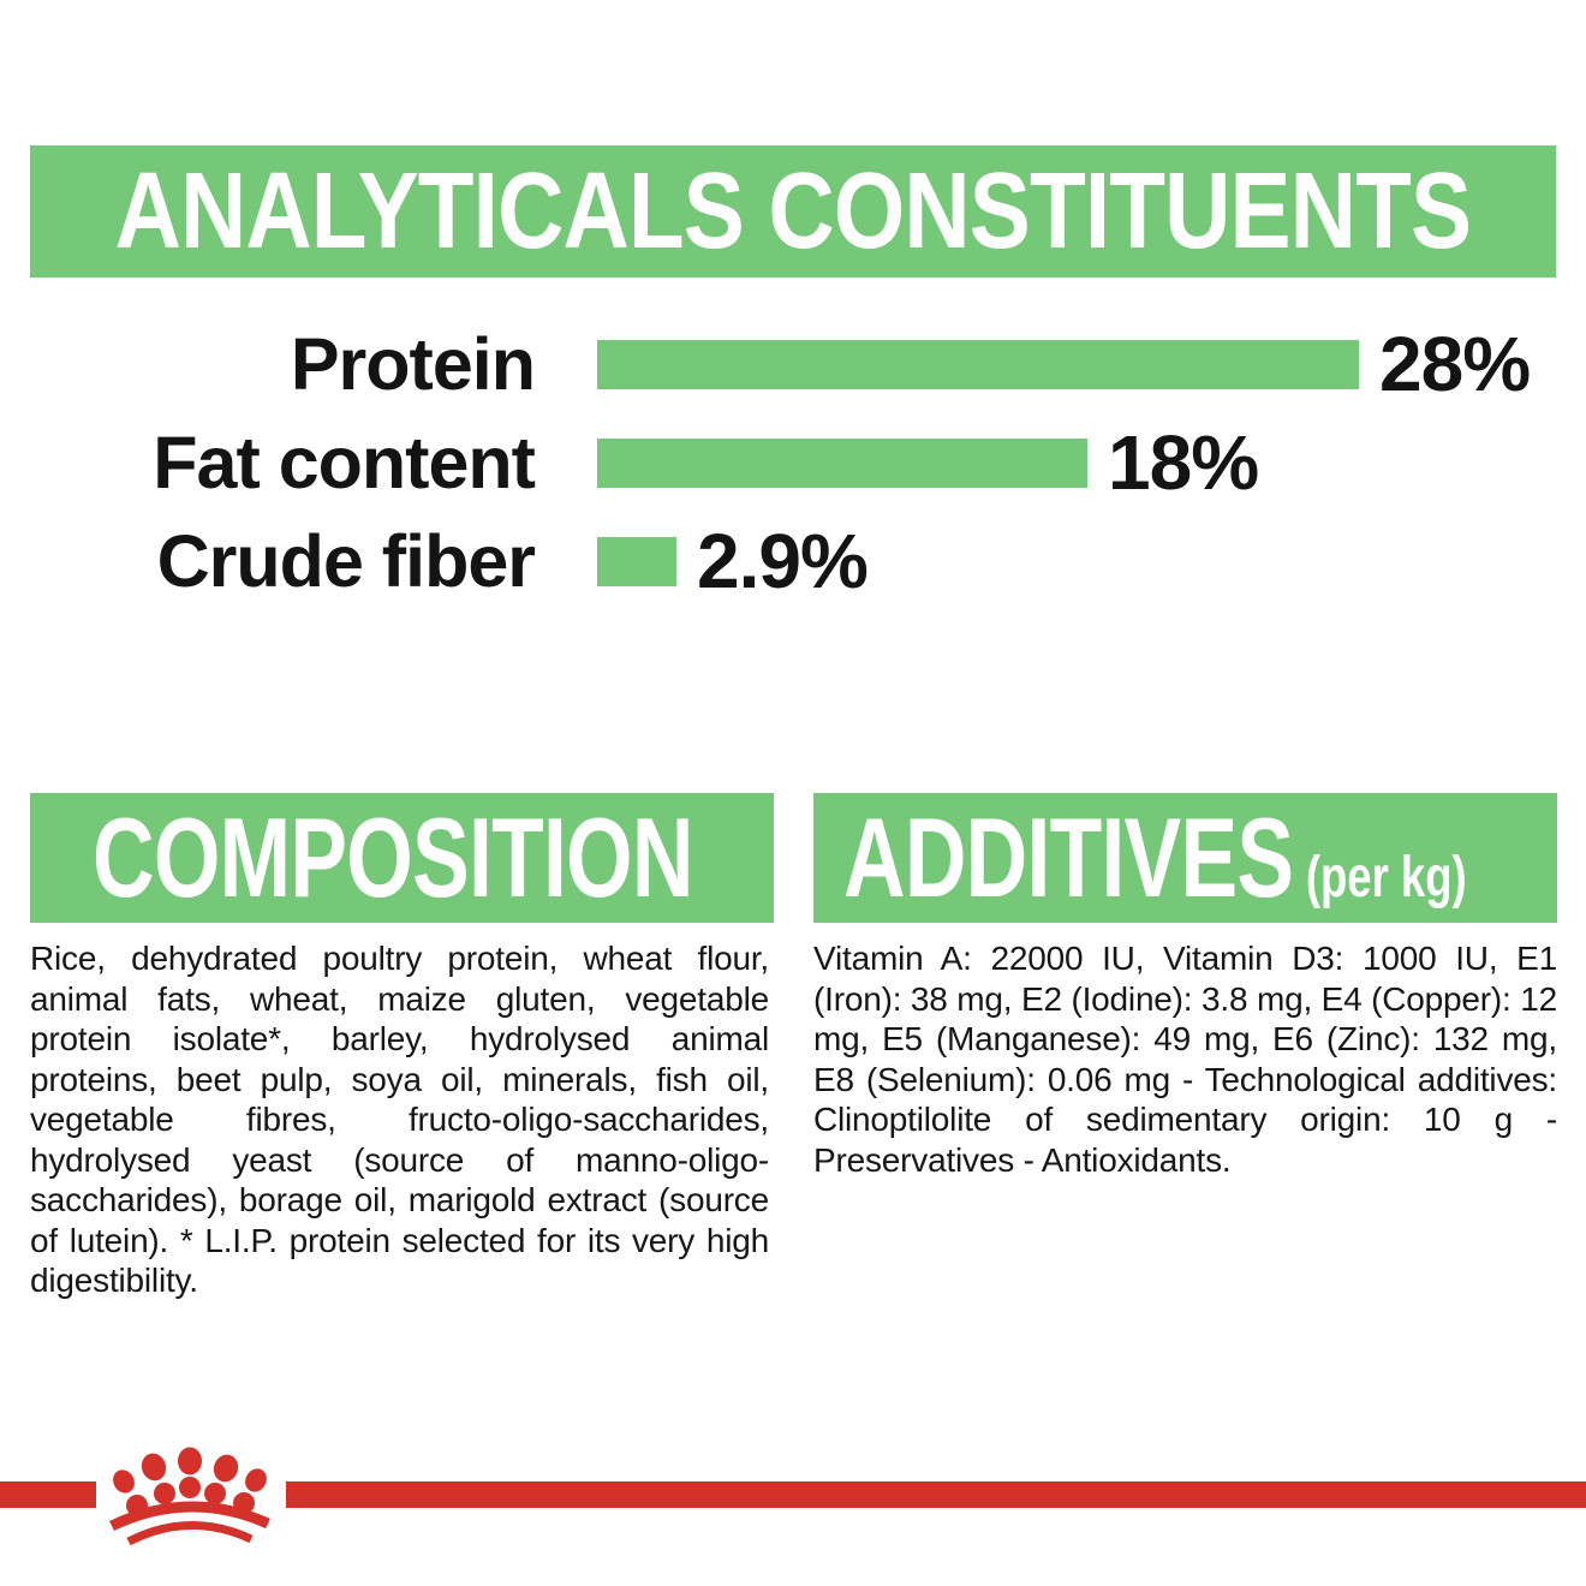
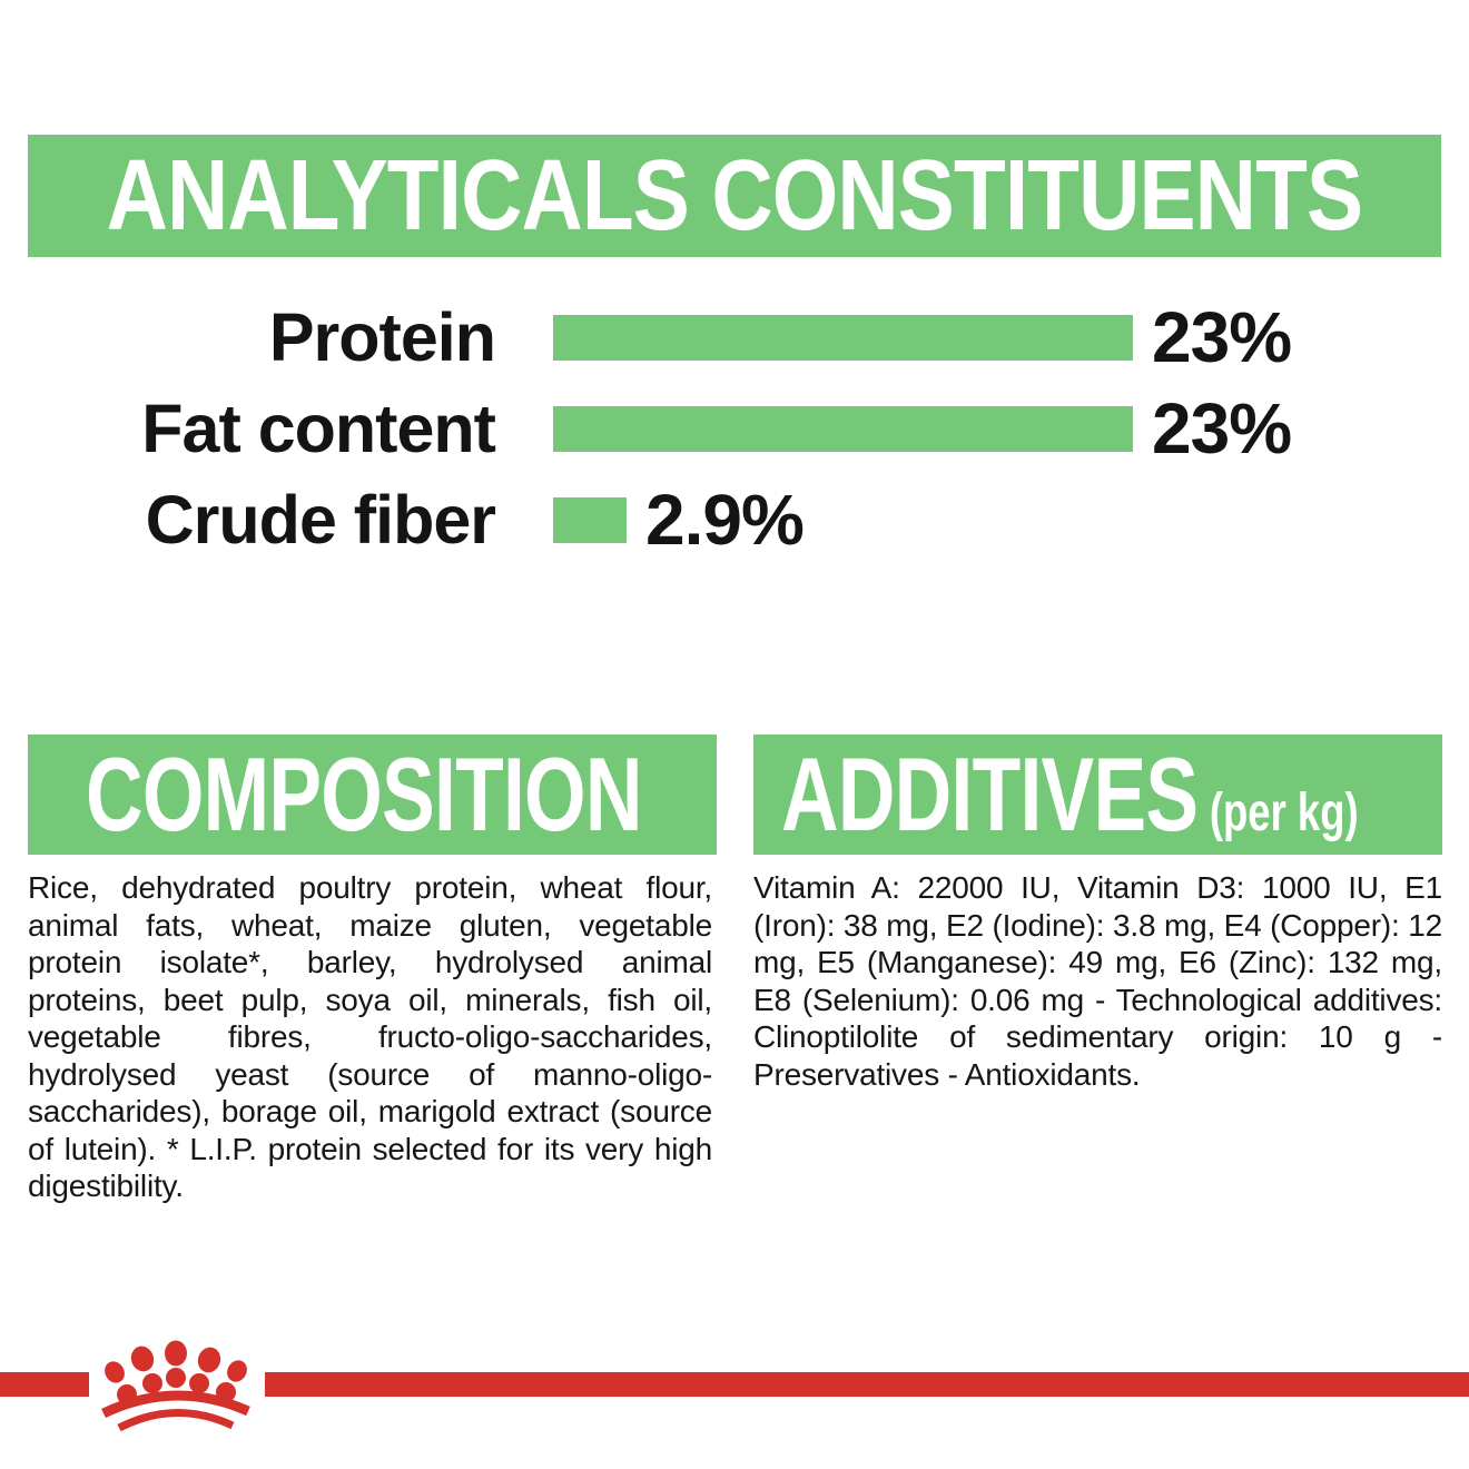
Protein: 28% -> 23%
Fat content: 18% -> 23%
